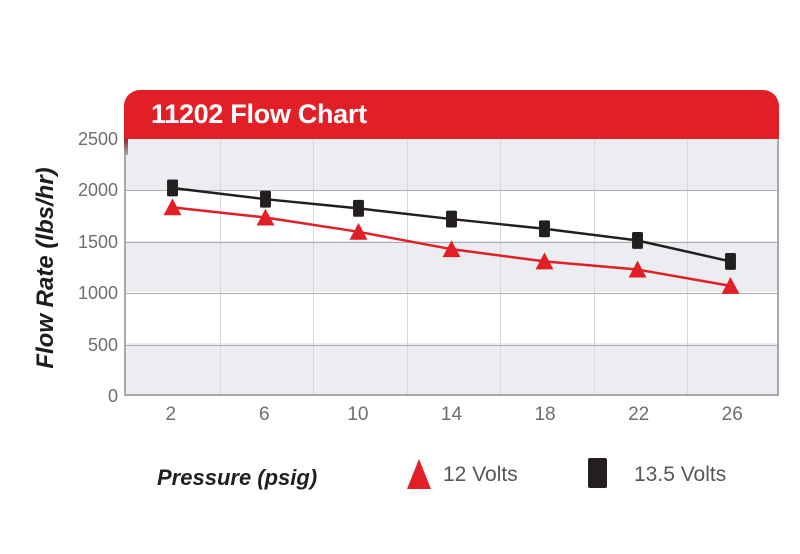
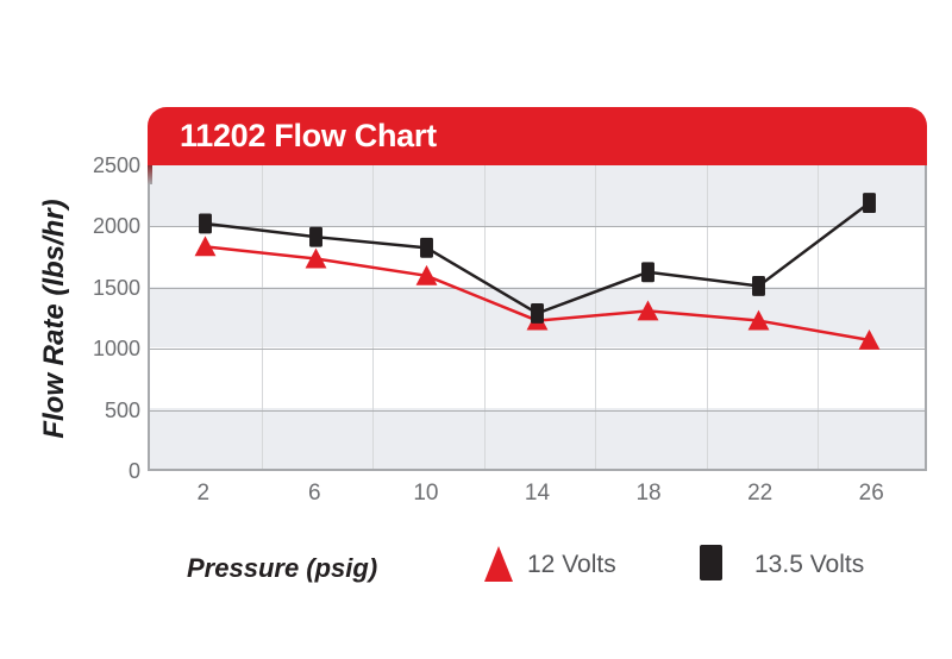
12 Volts/14: 1420 -> 1220
13.5 Volts/14: 1720 -> 1280
13.5 Volts/26: 1300 -> 2190
